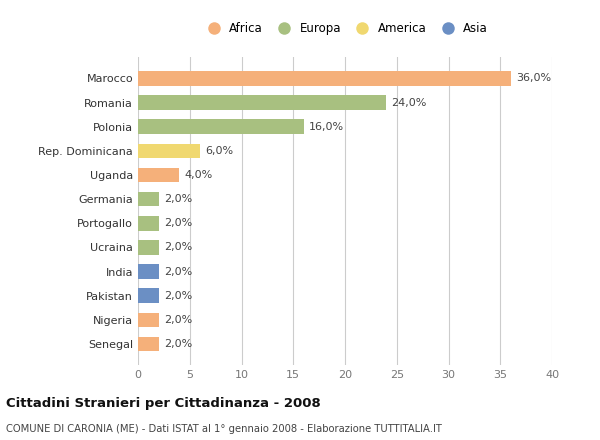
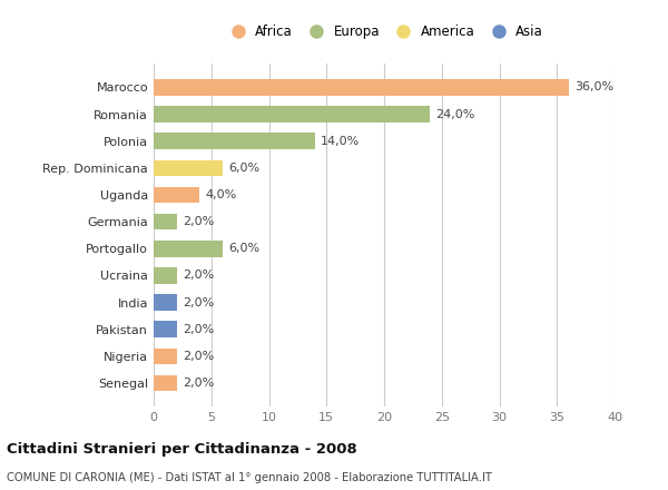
Polonia: 16,0% -> 14,0%
Portogallo: 2,0% -> 6,0%
